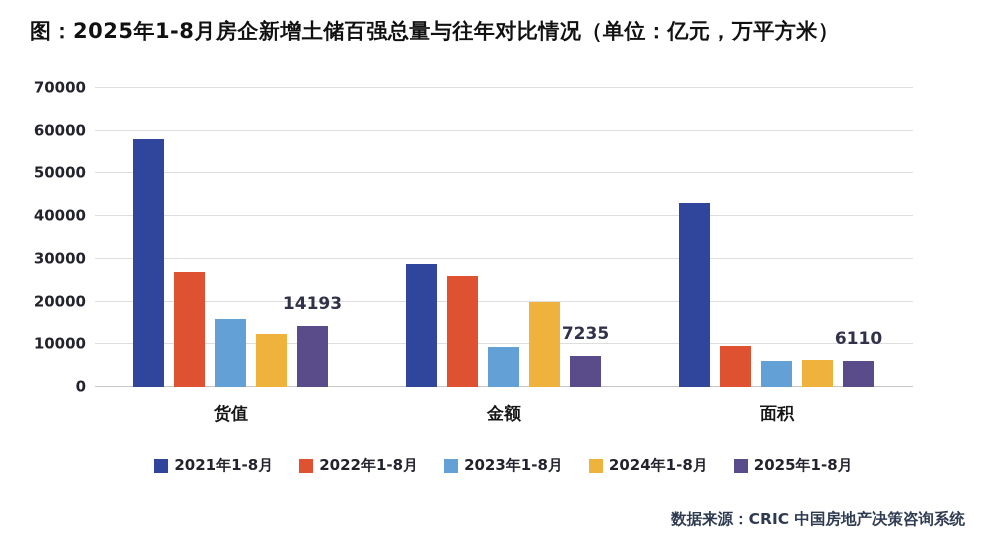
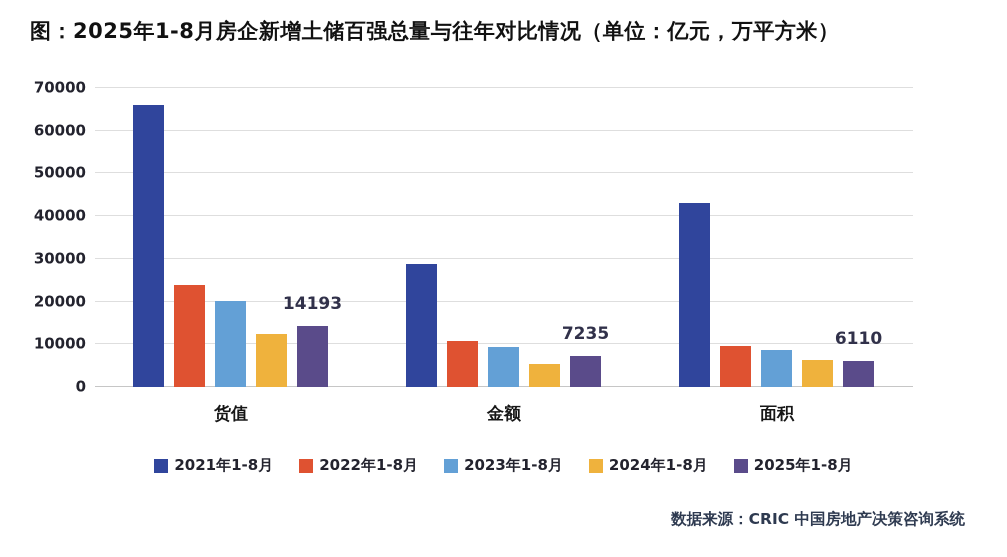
2021年1-8月/货值: 58000 -> 66000
2022年1-8月/货值: 27000 -> 24000
2023年1-8月/货值: 16000 -> 20000
2022年1-8月/金额: 26000 -> 11000
2024年1-8月/金额: 20000 -> 5000
2023年1-8月/面积: 6000 -> 9000
